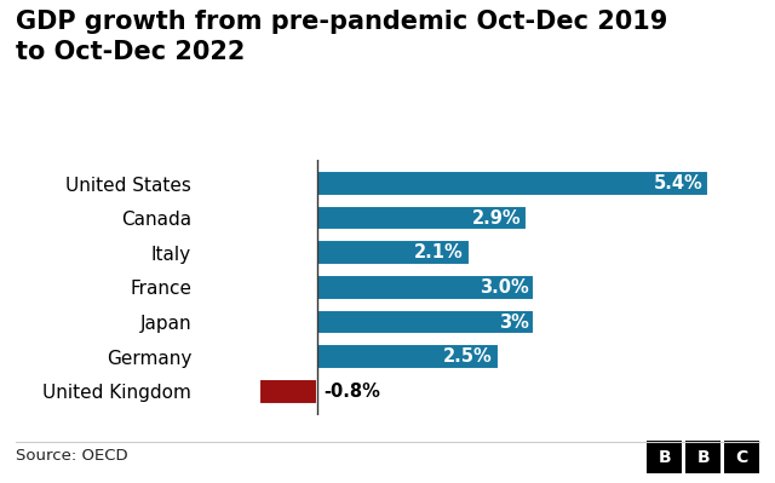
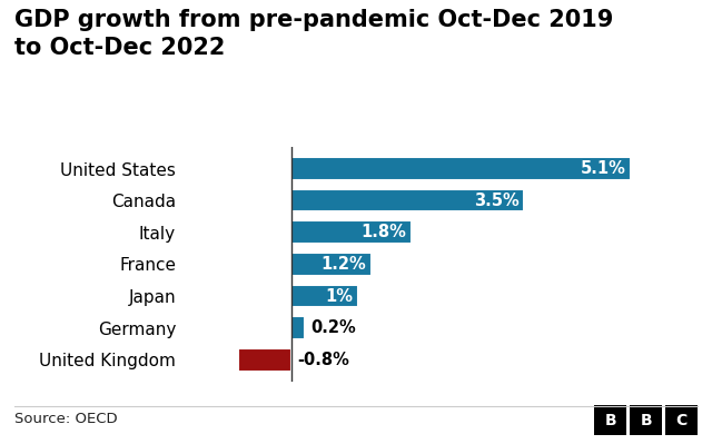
United States: 5.4% -> 5.1%
Canada: 2.9% -> 3.5%
Italy: 2.1% -> 1.8%
France: 3% -> 1%
Japan: 3% -> 1%
Germany: 2.5% -> 0.2%
